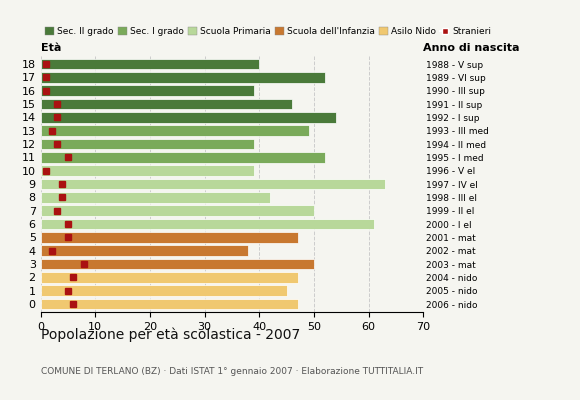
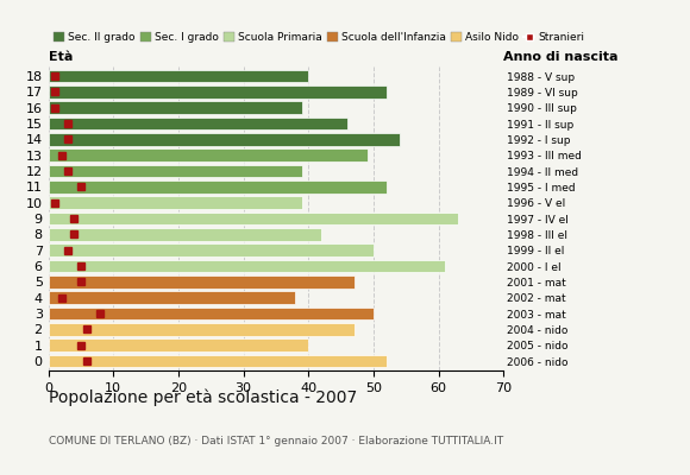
1: 45 -> 40
0: 47 -> 52
